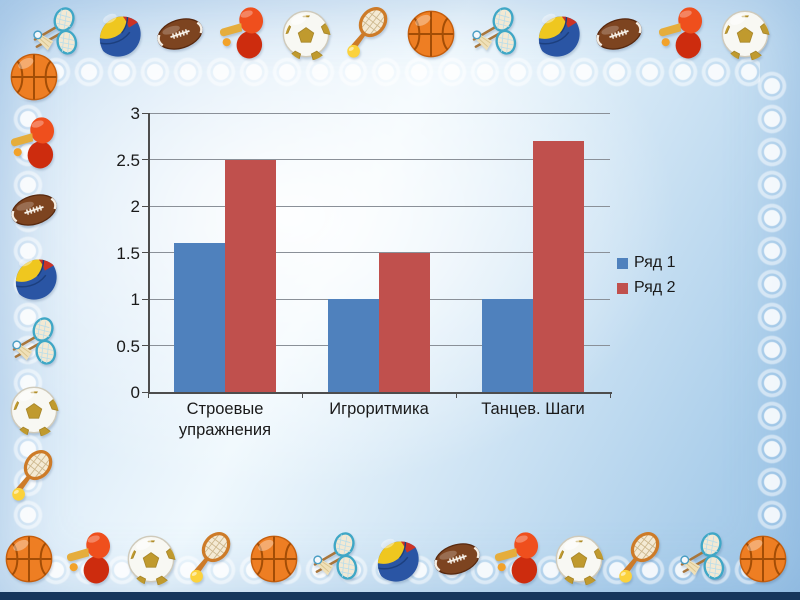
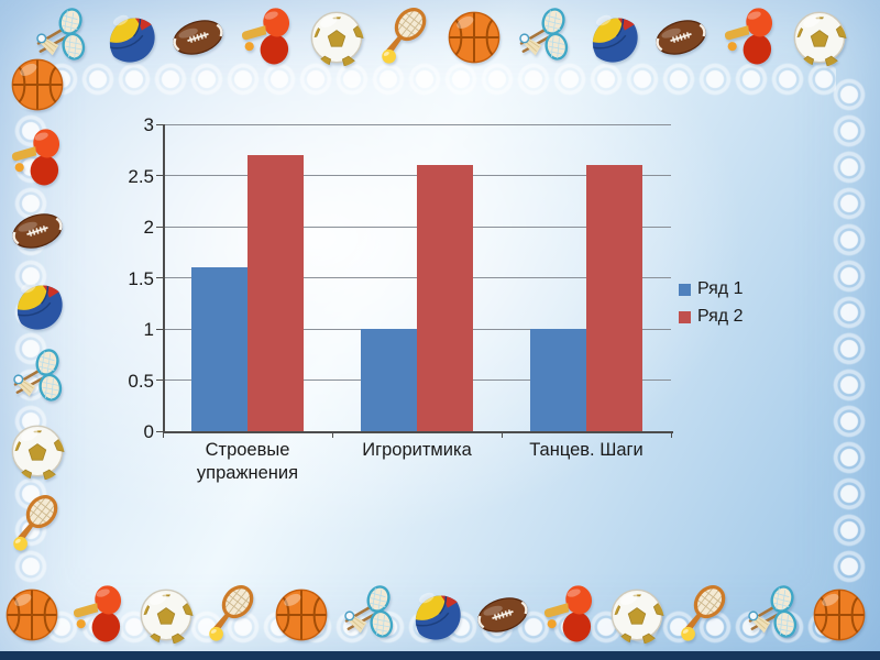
Ряд 2/Строевые упражнения: 2.5 -> 2.7
Ряд 2/Игроритмика: 1.5 -> 2.6
Ряд 2/Танцев. Шаги: 2.7 -> 2.6
